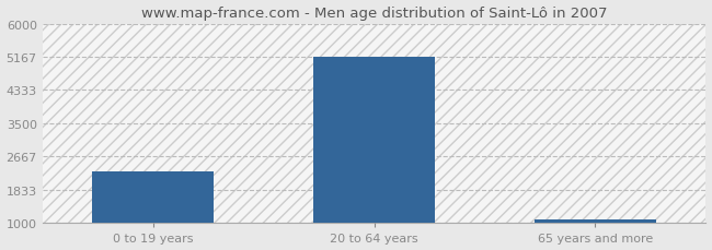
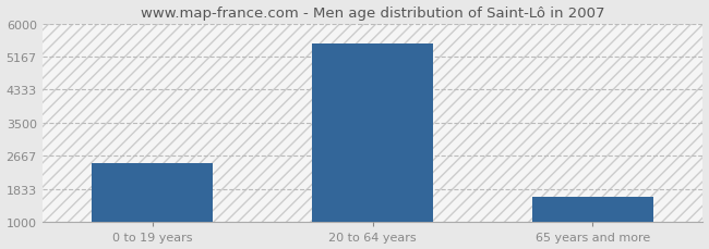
0 to 19 years: 2300 -> 2500
20 to 64 years: 5170 -> 5500
65 years and more: 1100 -> 1650
